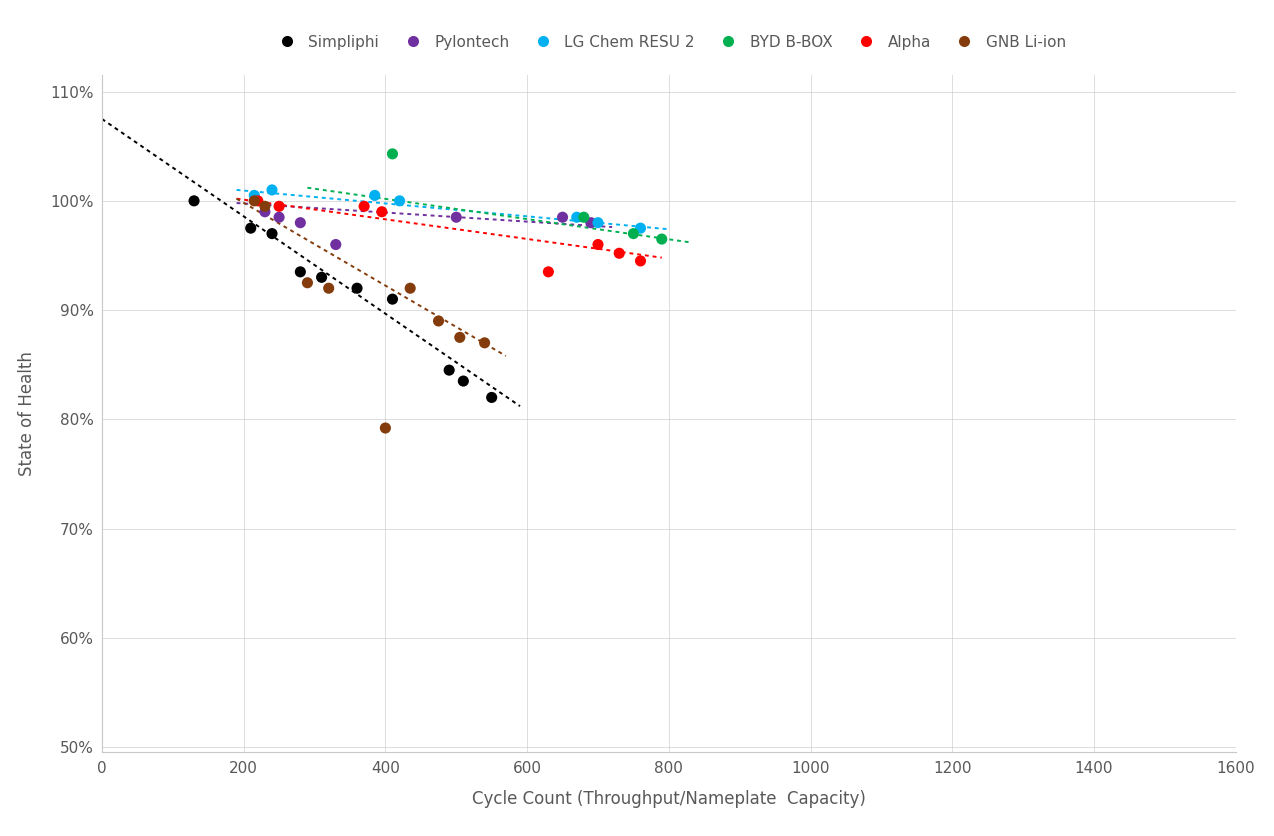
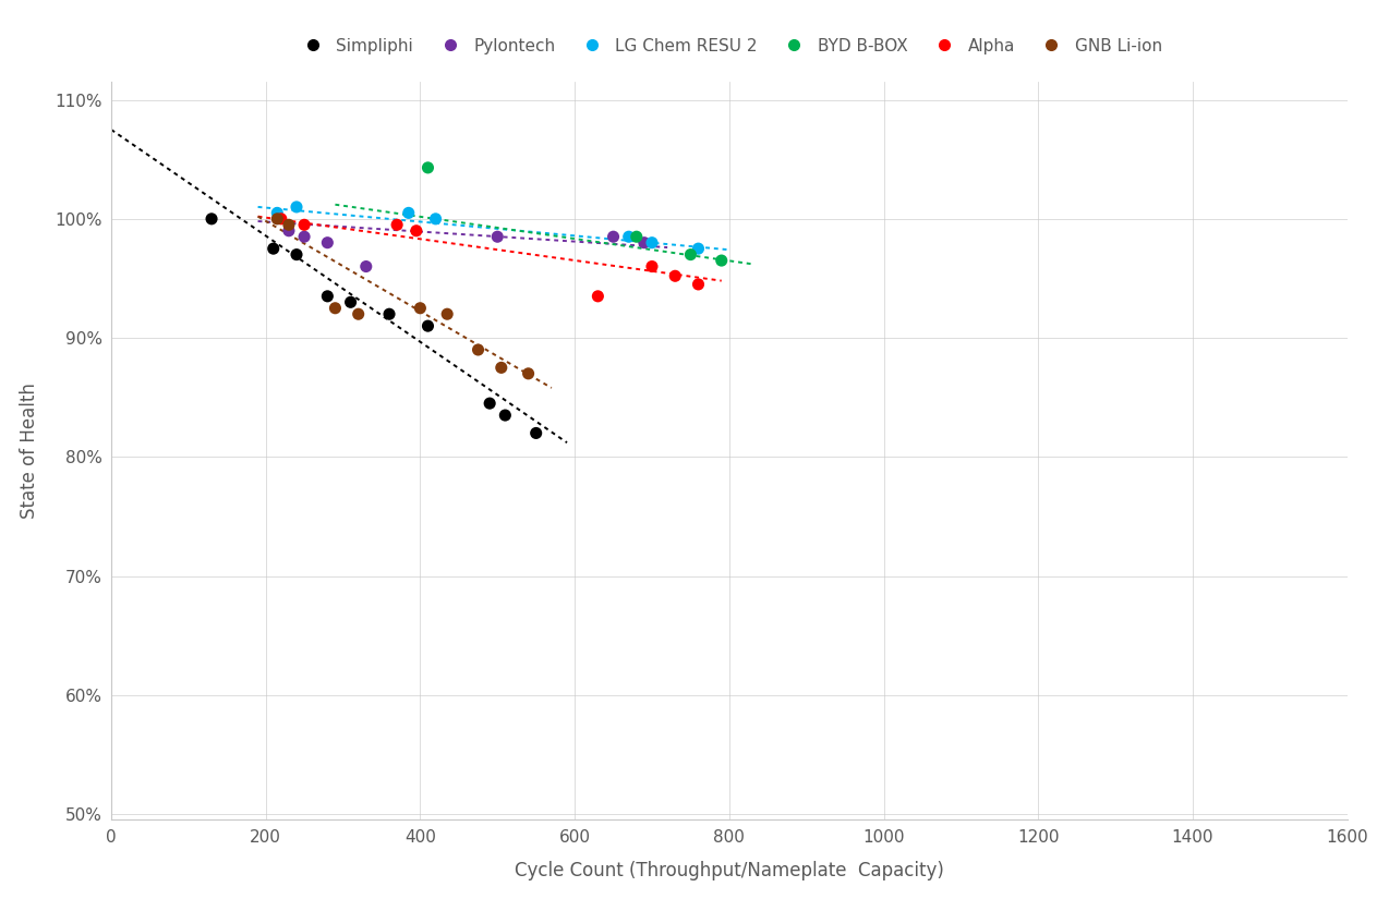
GNB Li-ion/400: 79.2% -> 92.5%
